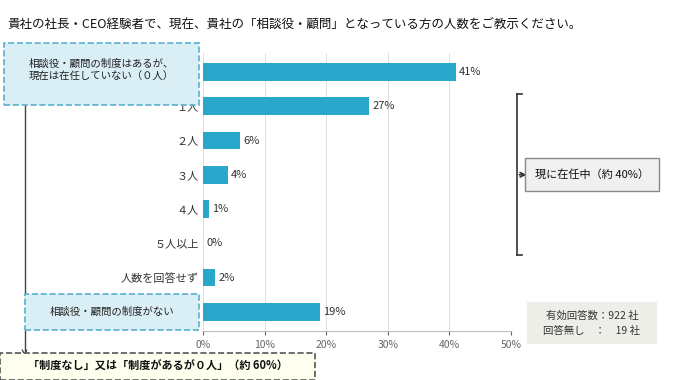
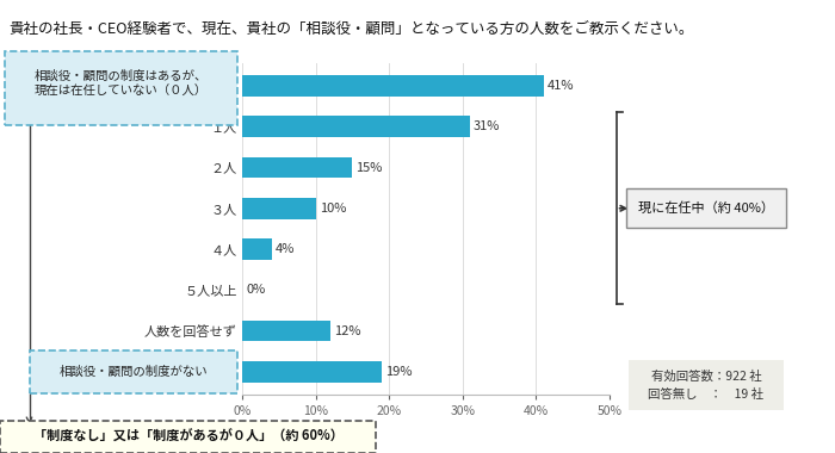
１人: 27% -> 31%
２人: 6% -> 15%
３人: 4% -> 10%
４人: 1% -> 4%
人数を回答せず: 2% -> 12%
